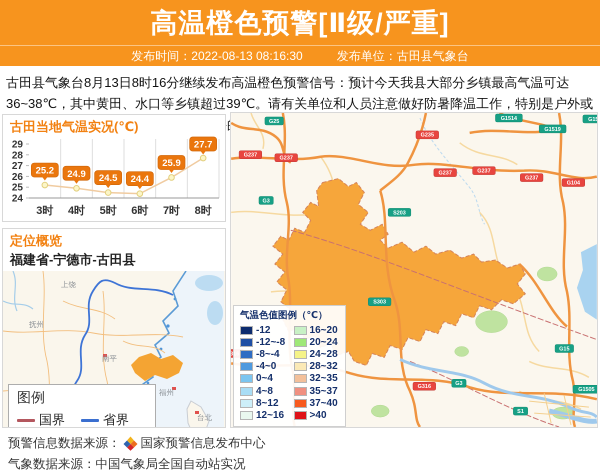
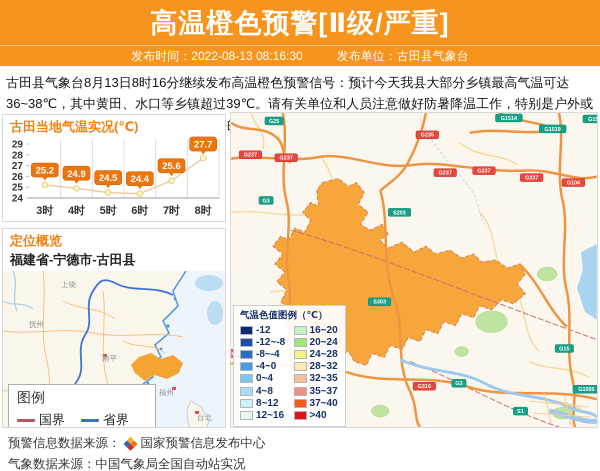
7时: 25.9 -> 25.6
